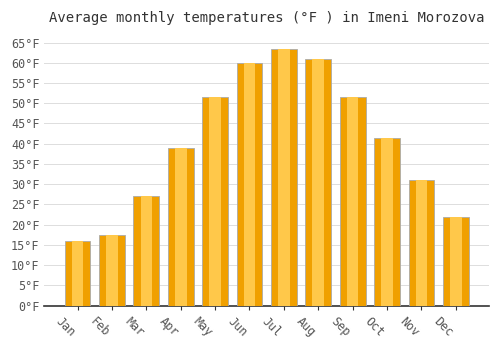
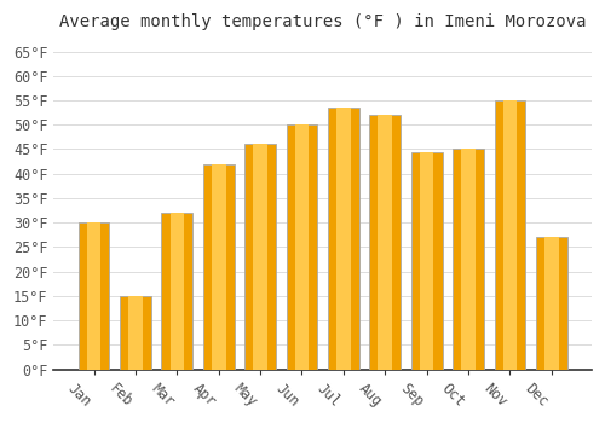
Jan: 16.0°F -> 30.0°F
Feb: 17.5°F -> 15.0°F
Mar: 27.0°F -> 32.0°F
Apr: 39.0°F -> 42.0°F
May: 51.5°F -> 46.0°F
Jun: 60.0°F -> 50.0°F
Jul: 63.5°F -> 53.5°F
Aug: 61.0°F -> 52.0°F
Sep: 51.5°F -> 44.5°F
Oct: 41.5°F -> 45.0°F
Nov: 31.0°F -> 55.0°F
Dec: 22.0°F -> 27.0°F
